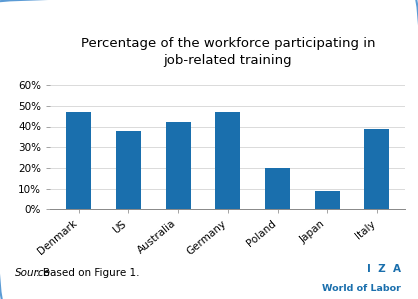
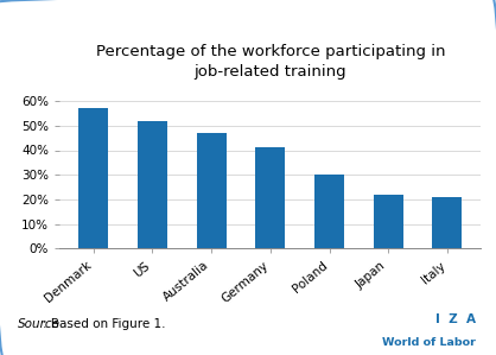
Denmark: 47% -> 57%
US: 38% -> 52%
Australia: 42% -> 47%
Germany: 47% -> 41%
Poland: 20% -> 30%
Japan: 9% -> 22%
Italy: 39% -> 21%
